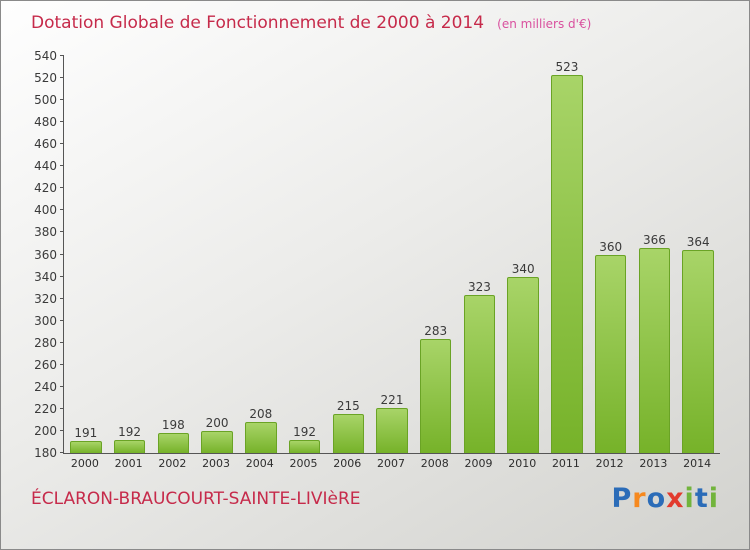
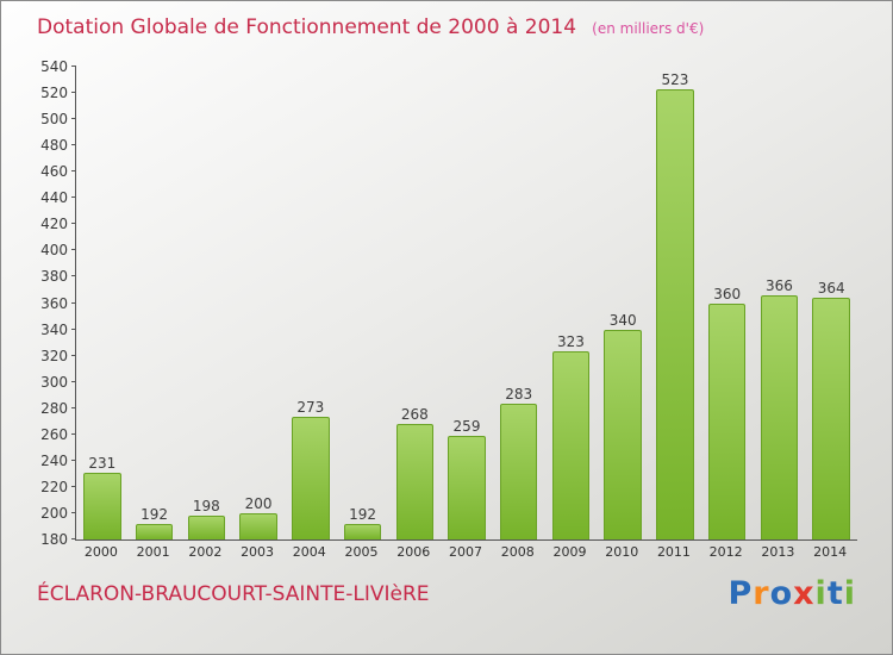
2000: 191 -> 231
2004: 208 -> 273
2006: 215 -> 268
2007: 221 -> 259
